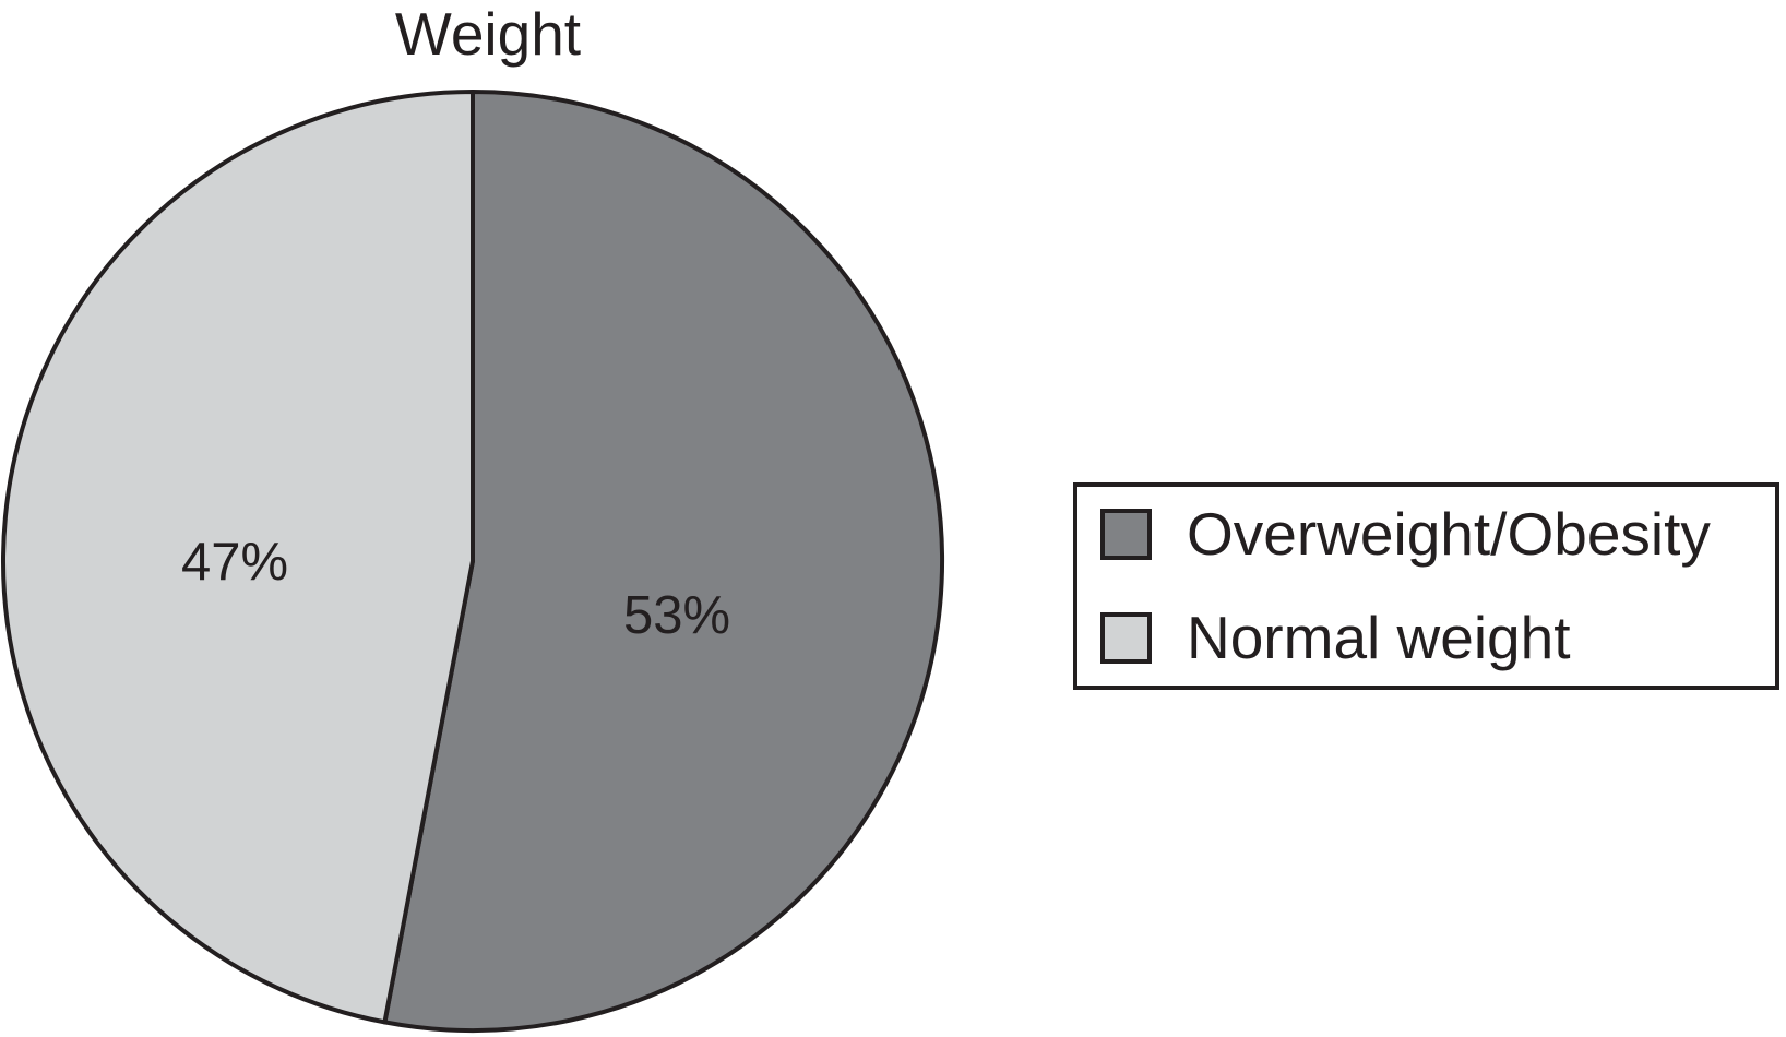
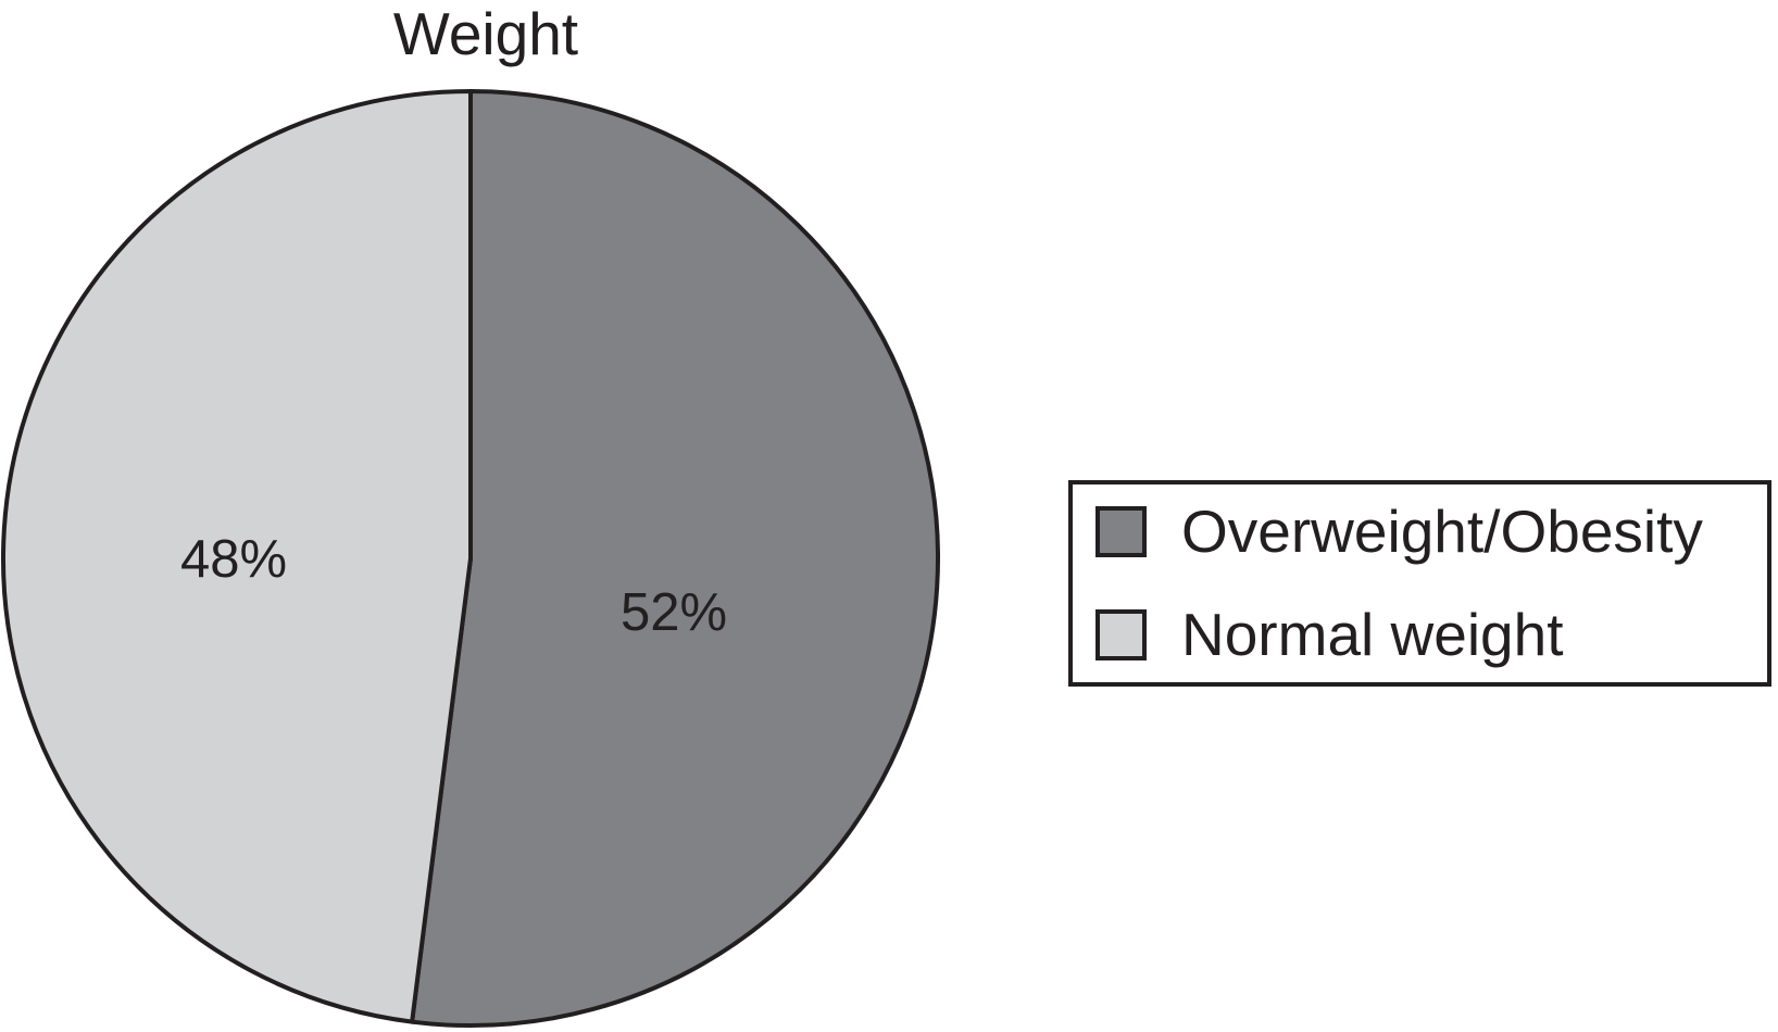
Overweight/Obesity: 53% -> 52%
Normal weight: 47% -> 48%
